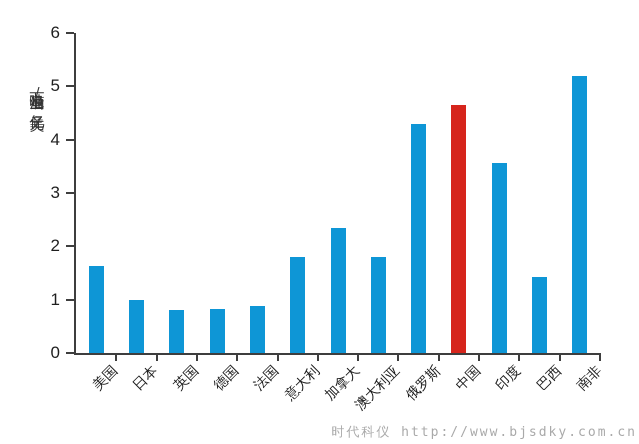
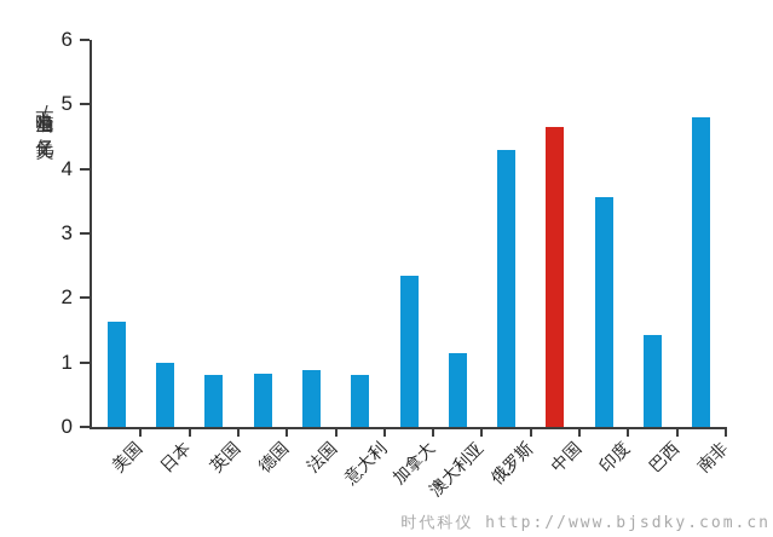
意大利: 1.8 -> 0.8
澳大利亚: 1.8 -> 1.1
南非: 5.2 -> 4.8
